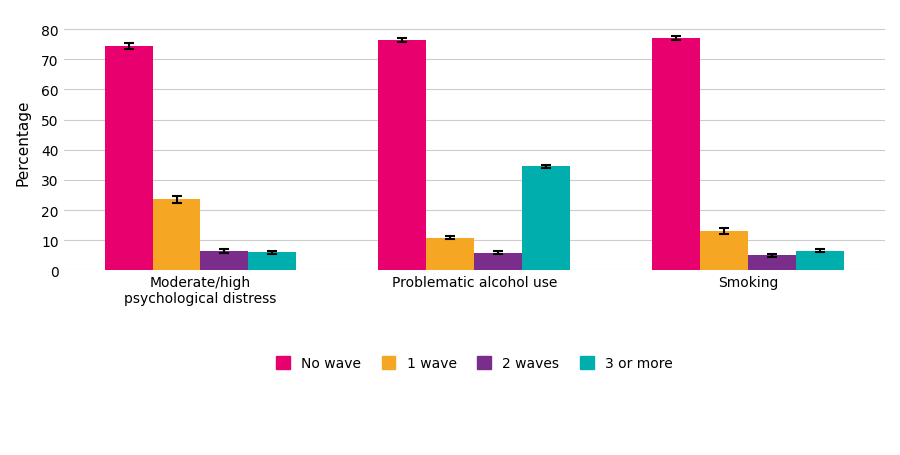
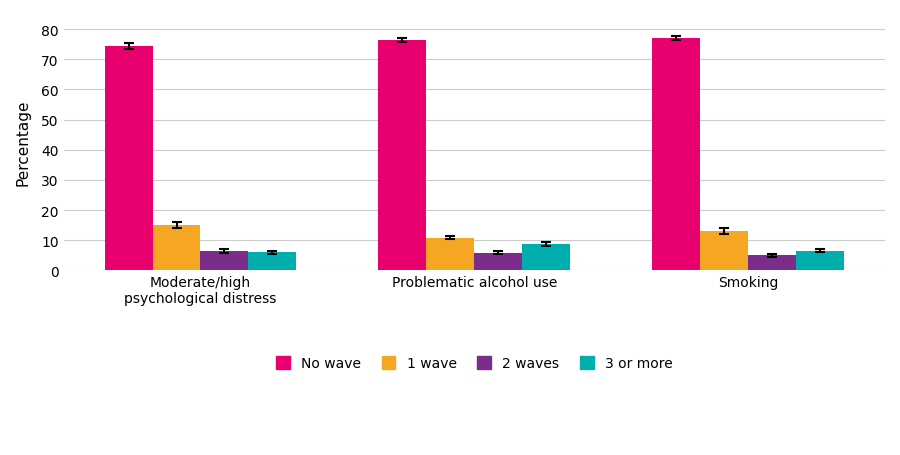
1 wave/Moderate/high psychological distress: 23.5 -> 15.0
3 or more/Problematic alcohol use: 34.5 -> 8.8
